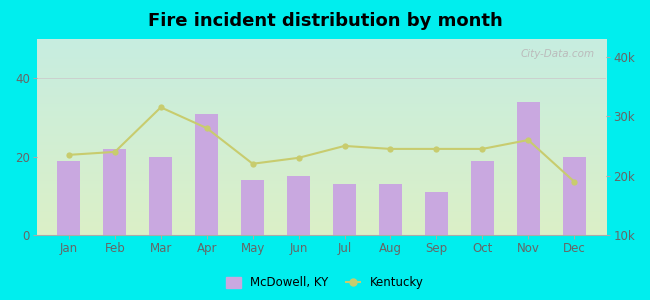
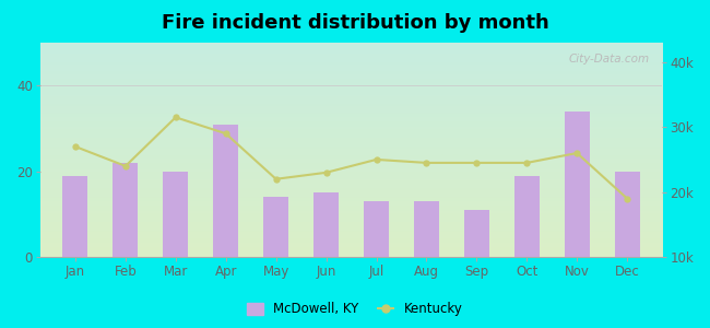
Kentucky/Jan: 23.5k -> 27.0k
Kentucky/Apr: 28.0k -> 29.0k
